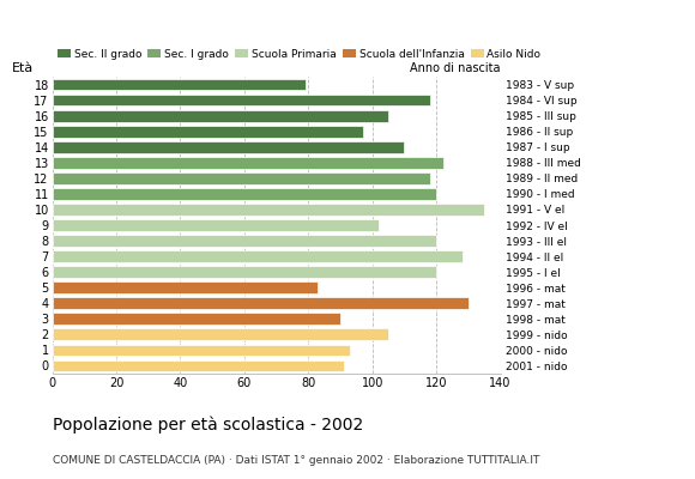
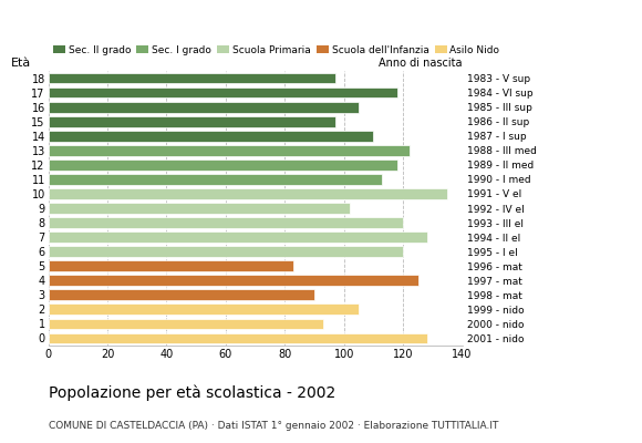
18: 79 -> 97
11: 120 -> 113
4: 130 -> 125
0: 91 -> 128
